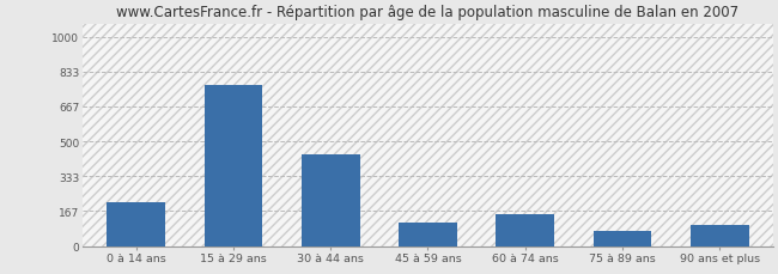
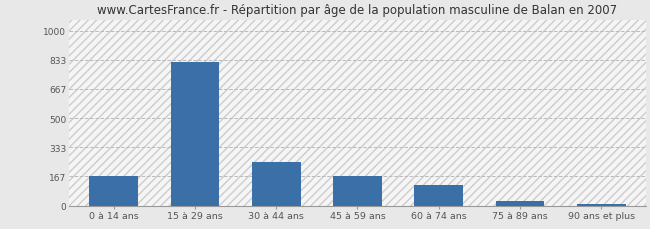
0 à 14 ans: 210 -> 170
15 à 29 ans: 770 -> 820
30 à 44 ans: 440 -> 250
45 à 59 ans: 110 -> 170
60 à 74 ans: 150 -> 120
75 à 89 ans: 70 -> 30
90 ans et plus: 100 -> 10
